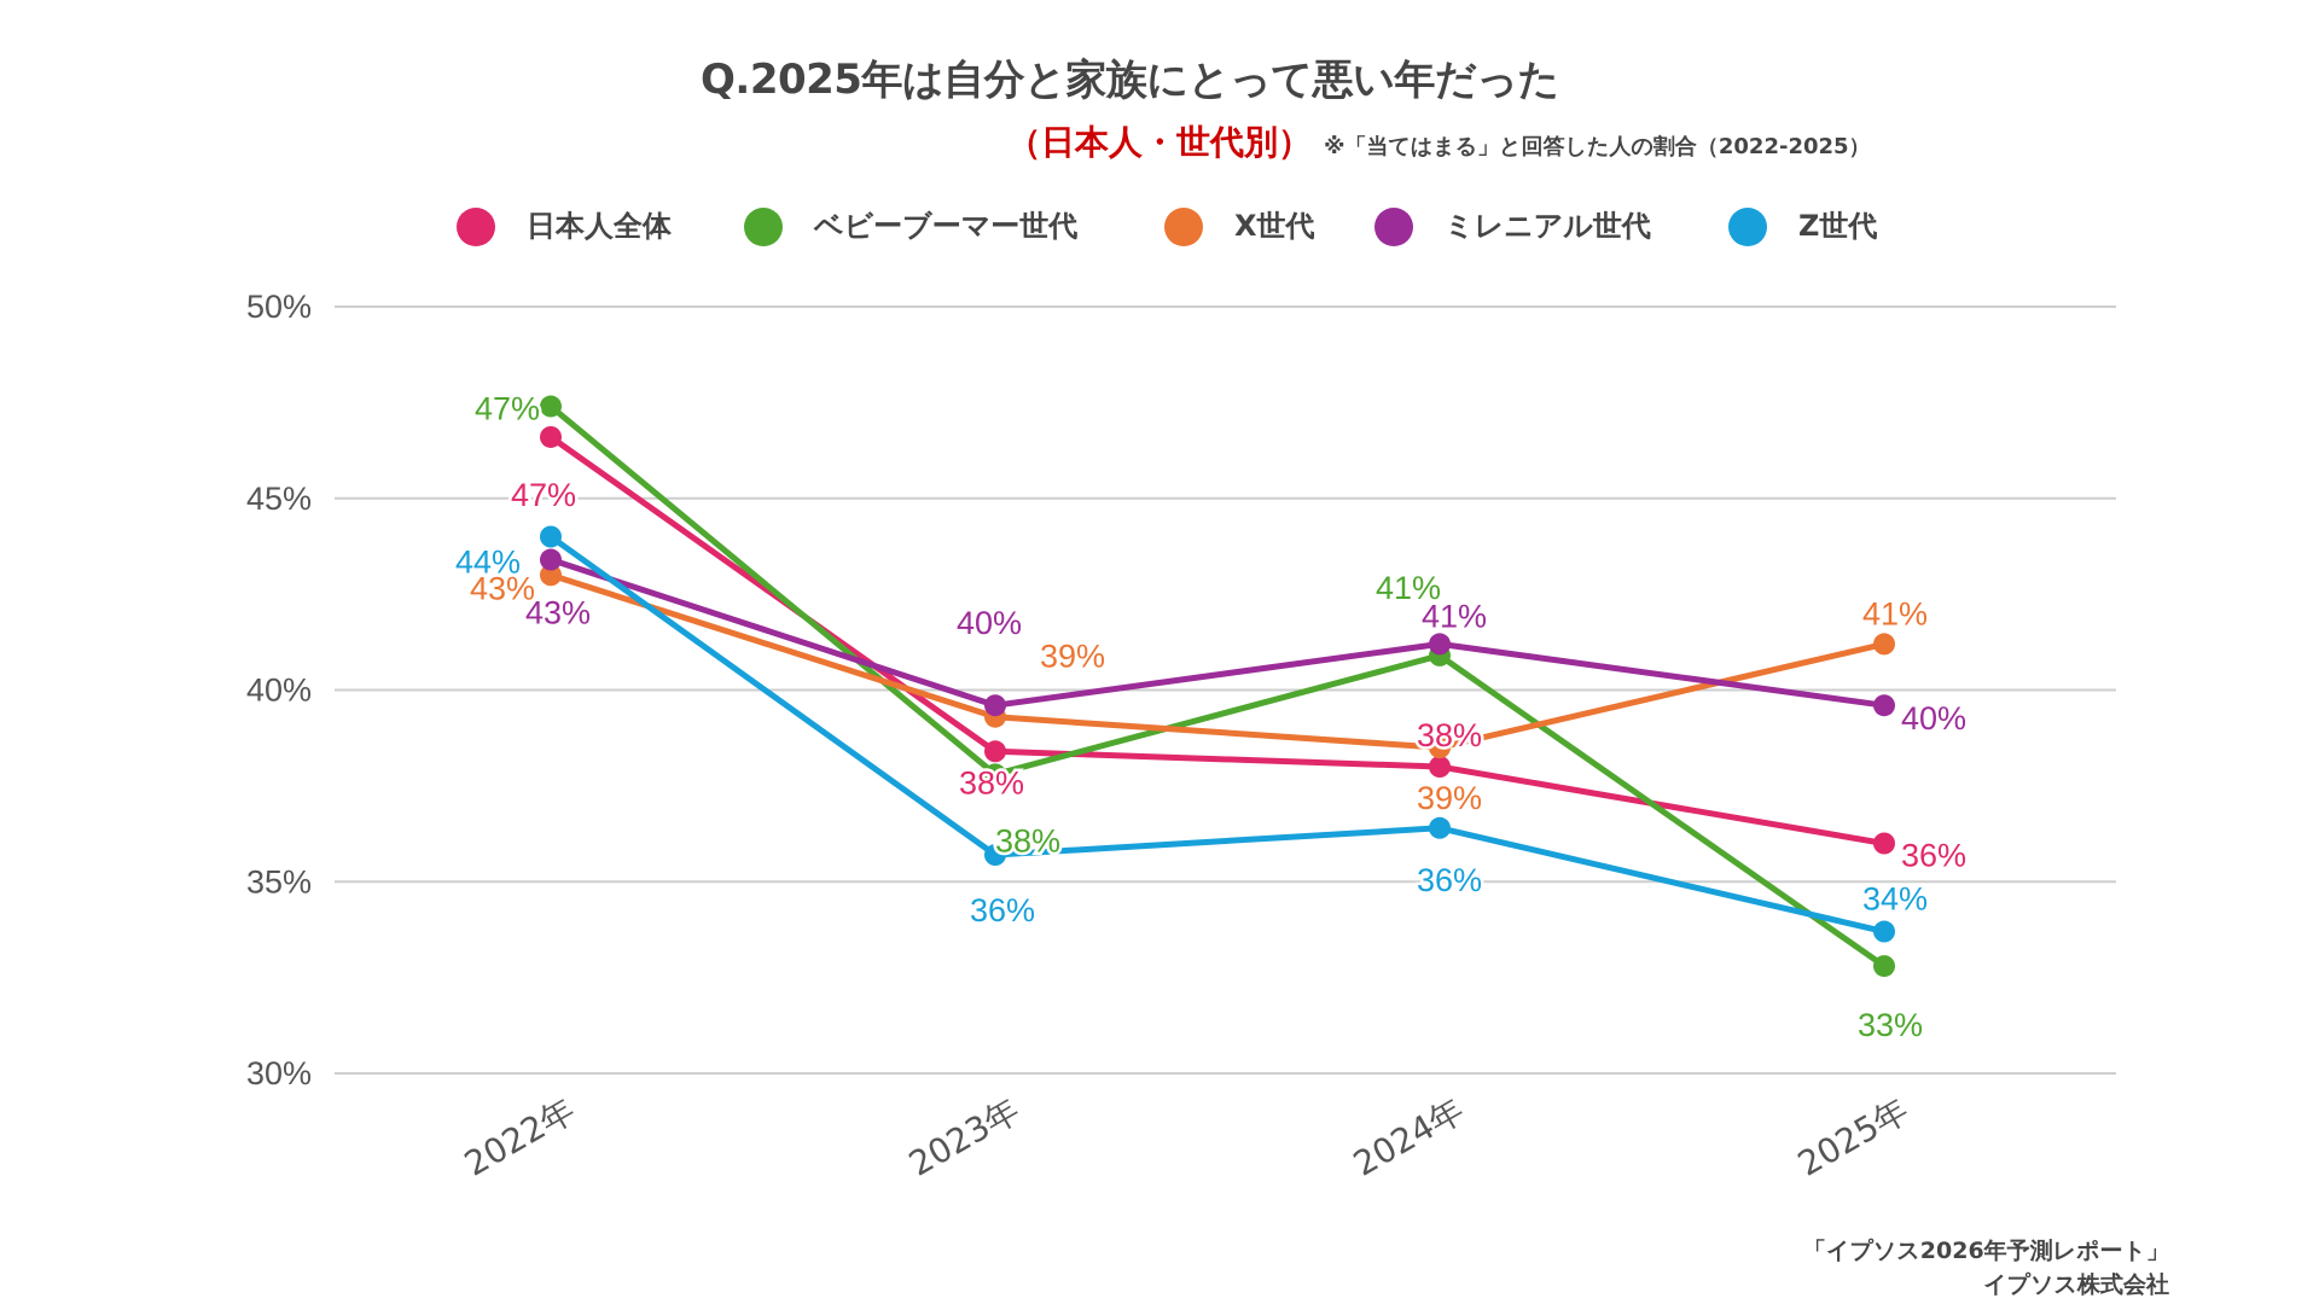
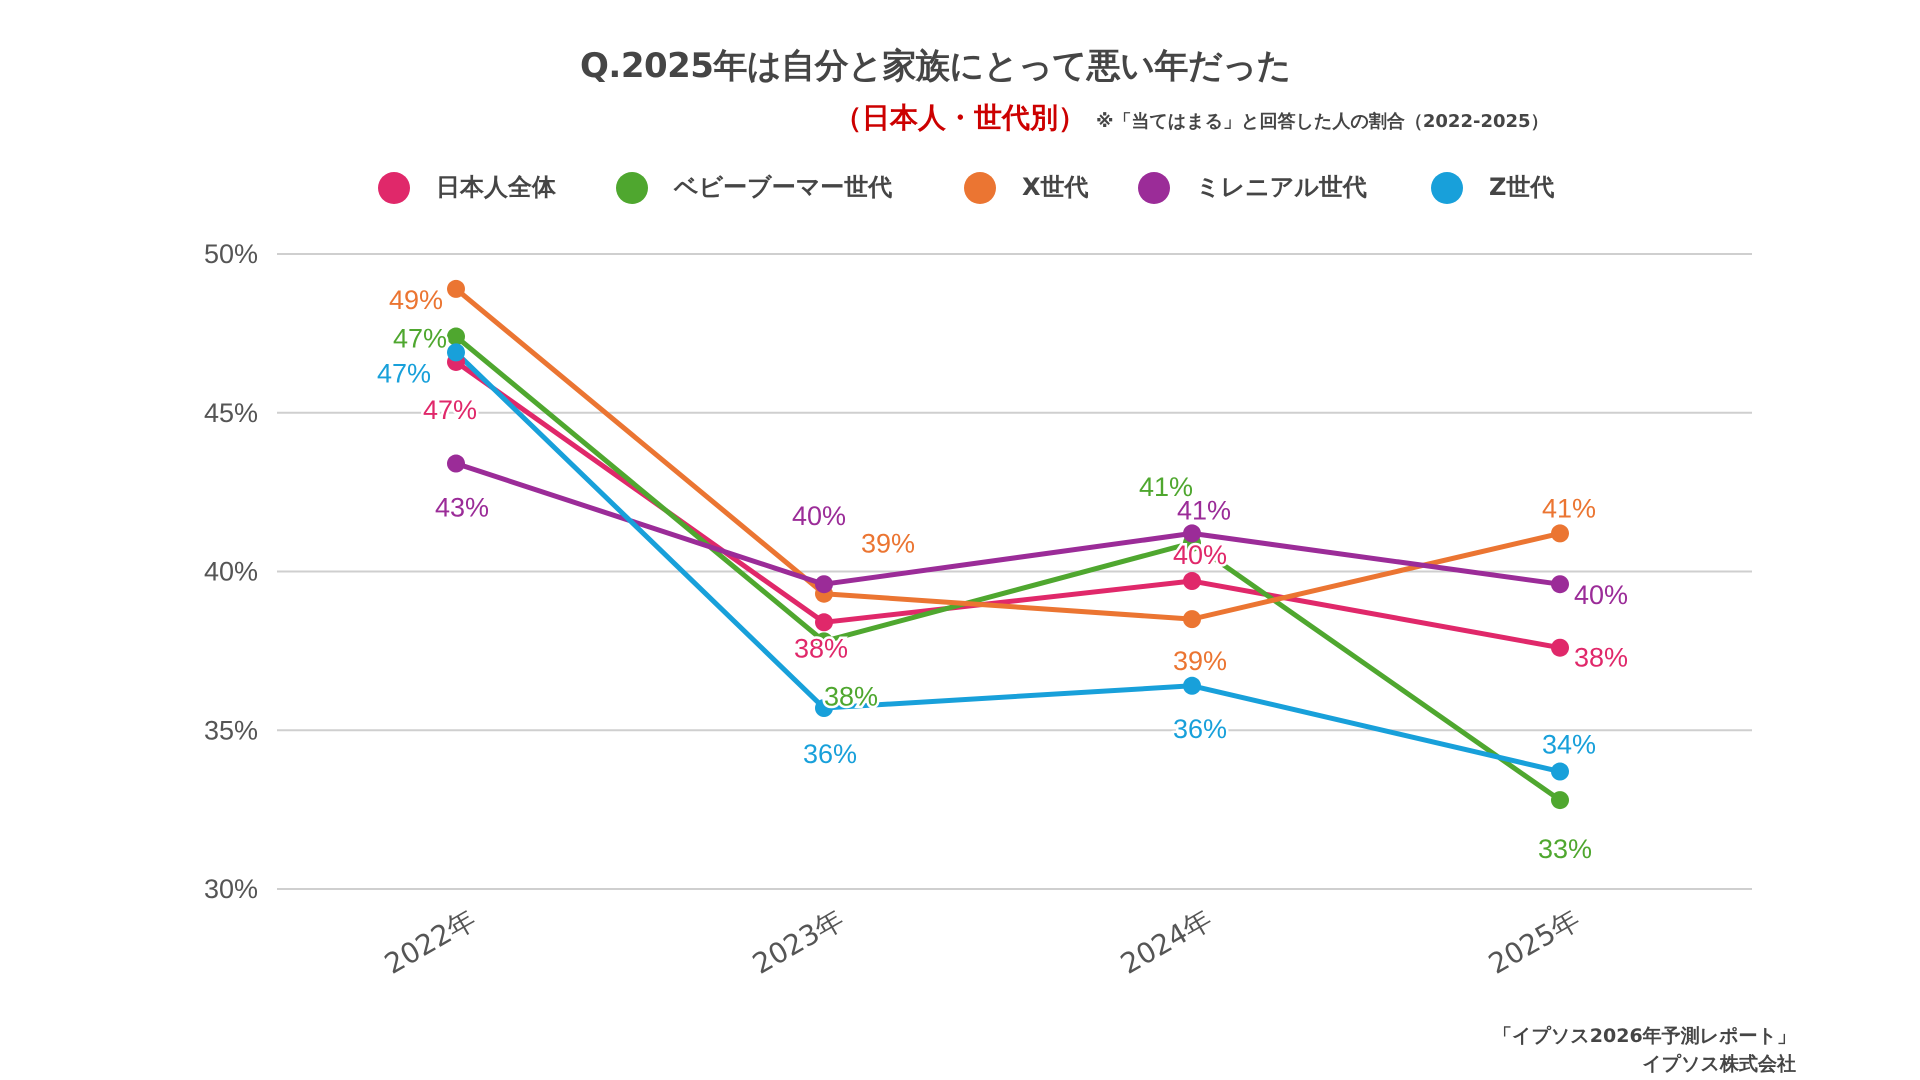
X世代/2022年: 43% -> 49%
Z世代/2022年: 44% -> 47%
日本人全体/2024年: 38% -> 40%
日本人全体/2025年: 36% -> 38%
